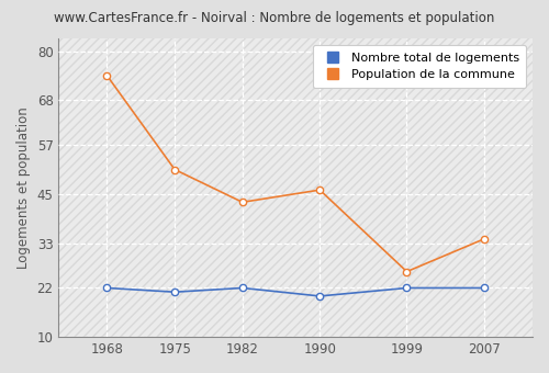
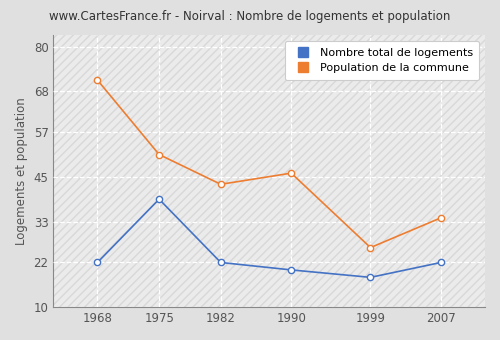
Population de la commune/1968: 74 -> 71
Nombre total de logements/1975: 21 -> 39
Nombre total de logements/1999: 22 -> 18
